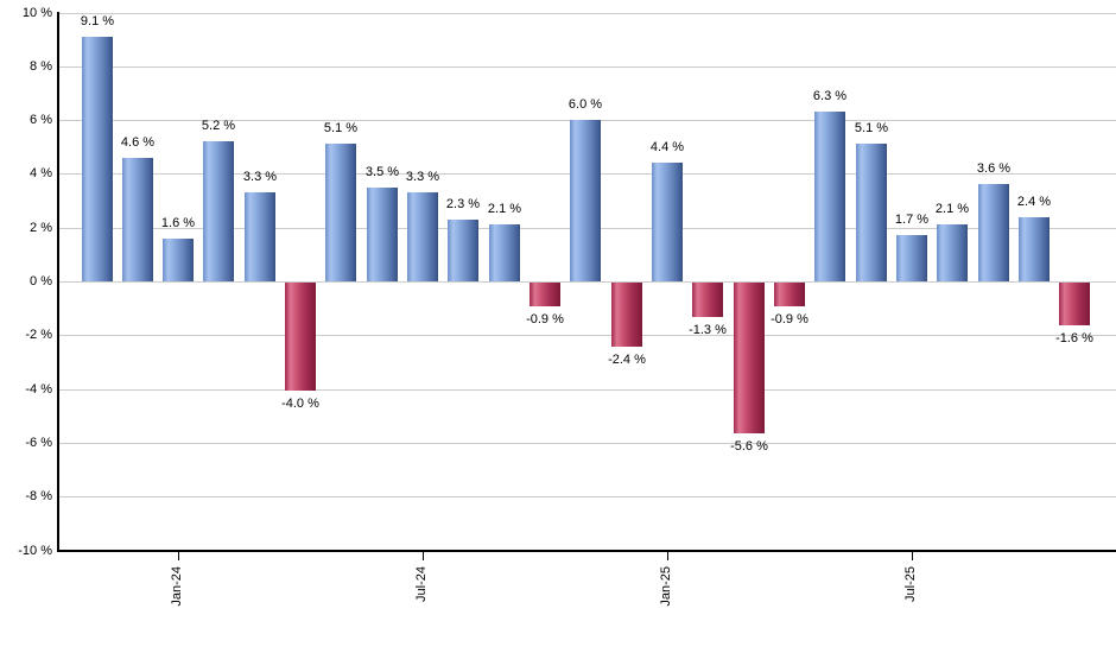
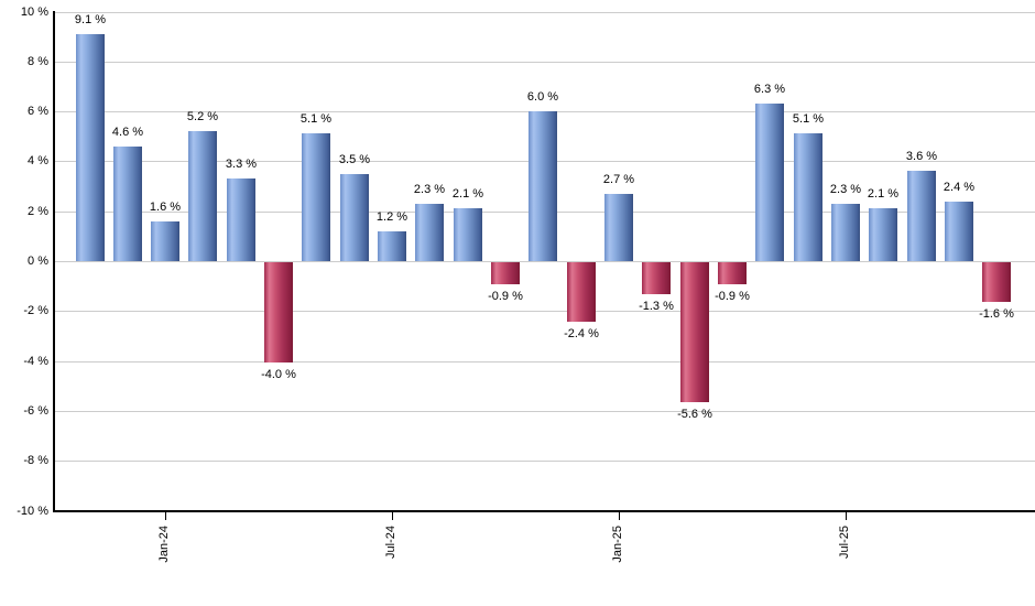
Jul-24: 3.3 -> 1.2
Jan-25: 4.4 -> 2.7
Jul-25: 1.7 -> 2.3
